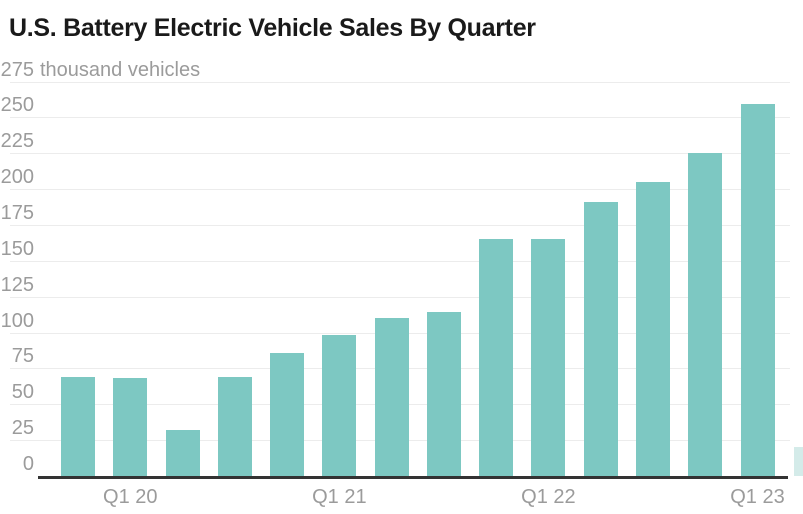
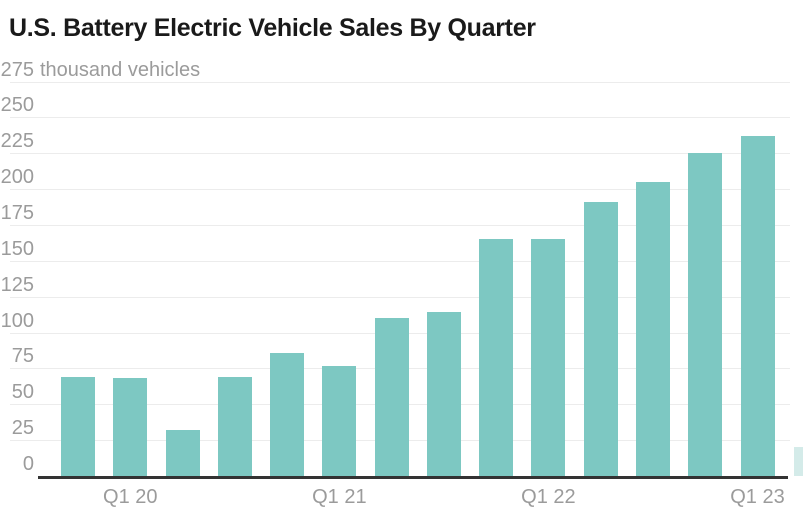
Q1 21: 98 -> 77
Q1 23: 259 -> 237
